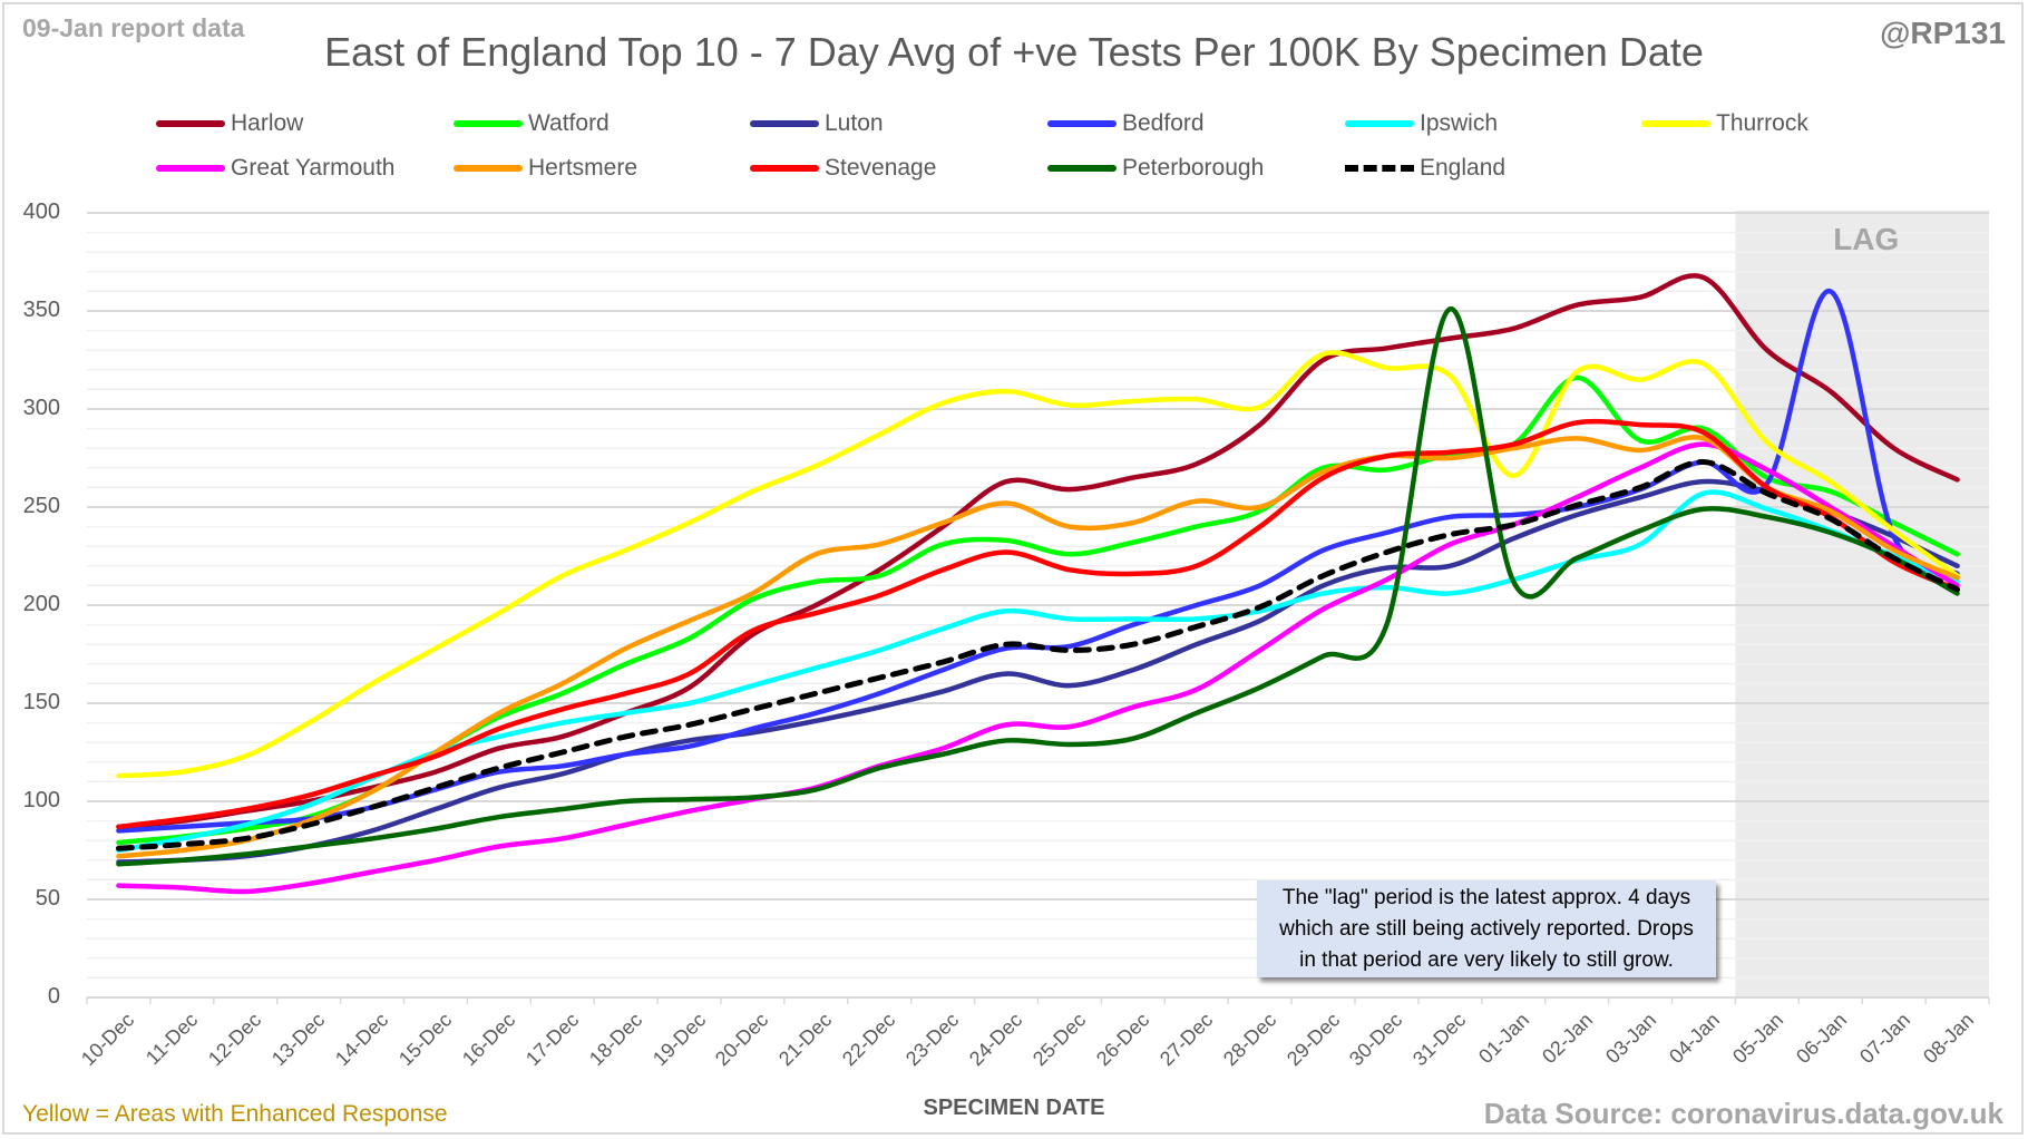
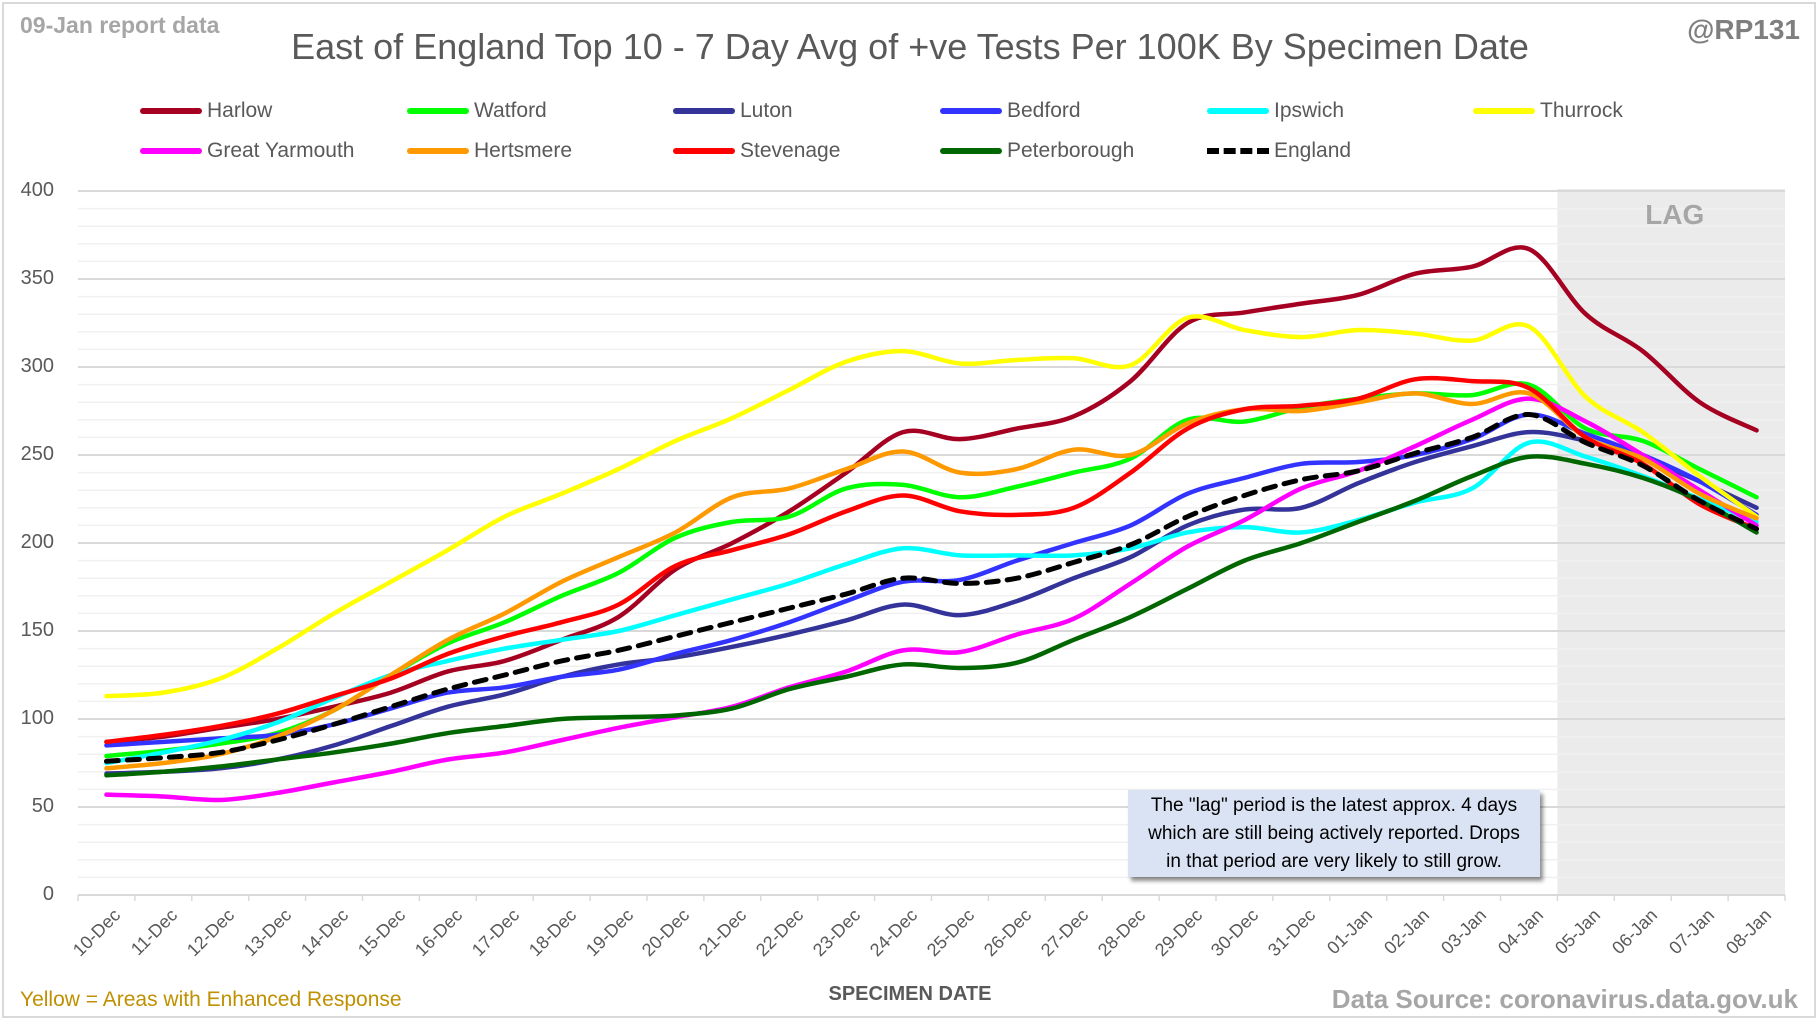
Peterborough/31-Dec: 351 -> 200
Thurrock/01-Jan: 266 -> 321
Watford/02-Jan: 316 -> 285
Bedford/06-Jan: 360 -> 250
